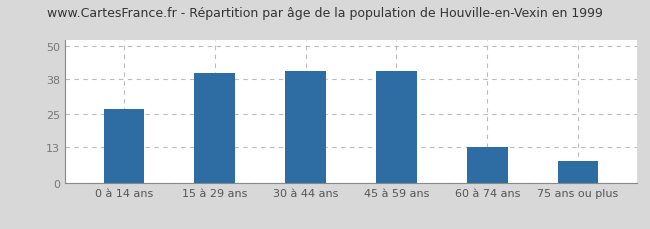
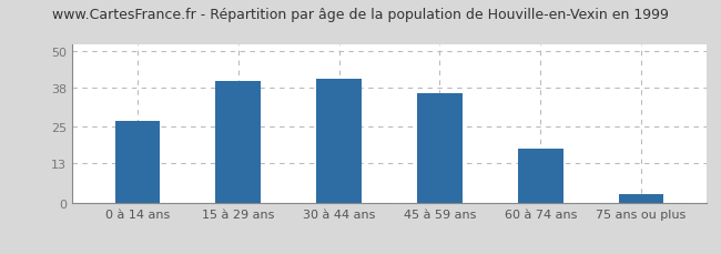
45 à 59 ans: 41 -> 36
60 à 74 ans: 13 -> 18
75 ans ou plus: 8 -> 3
